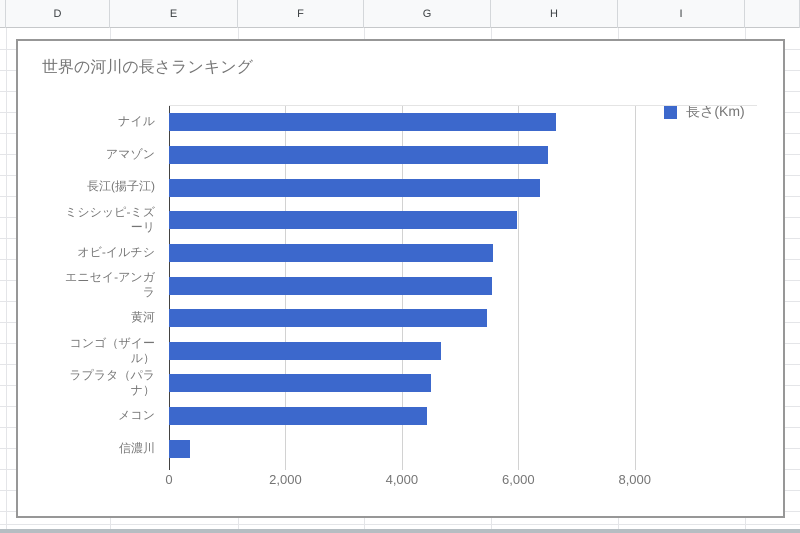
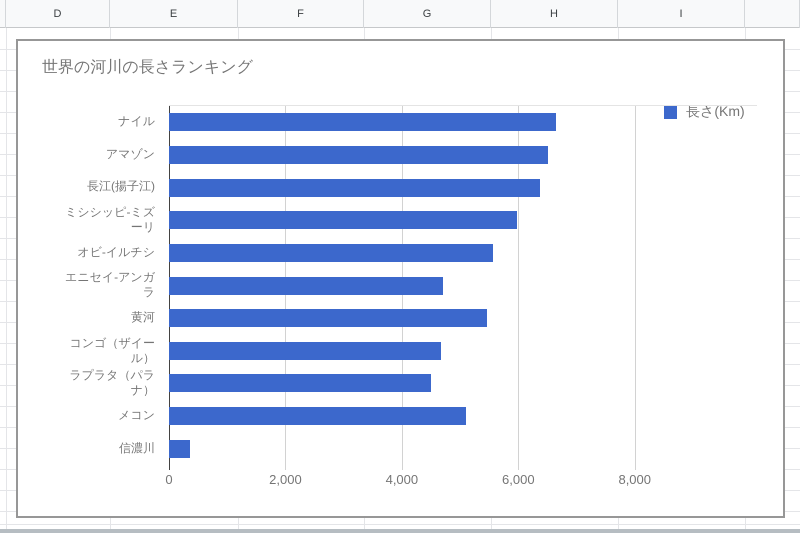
エニセイ-アンガラ: 5600 -> 4700
メコン: 4400 -> 5100
